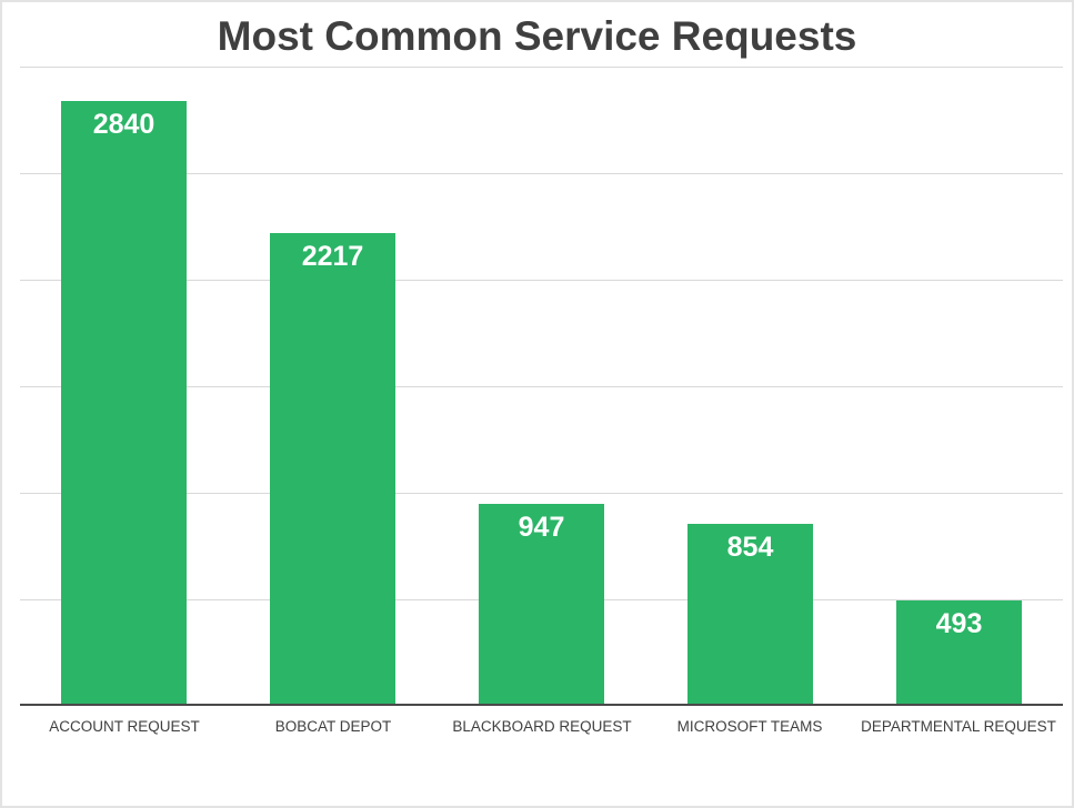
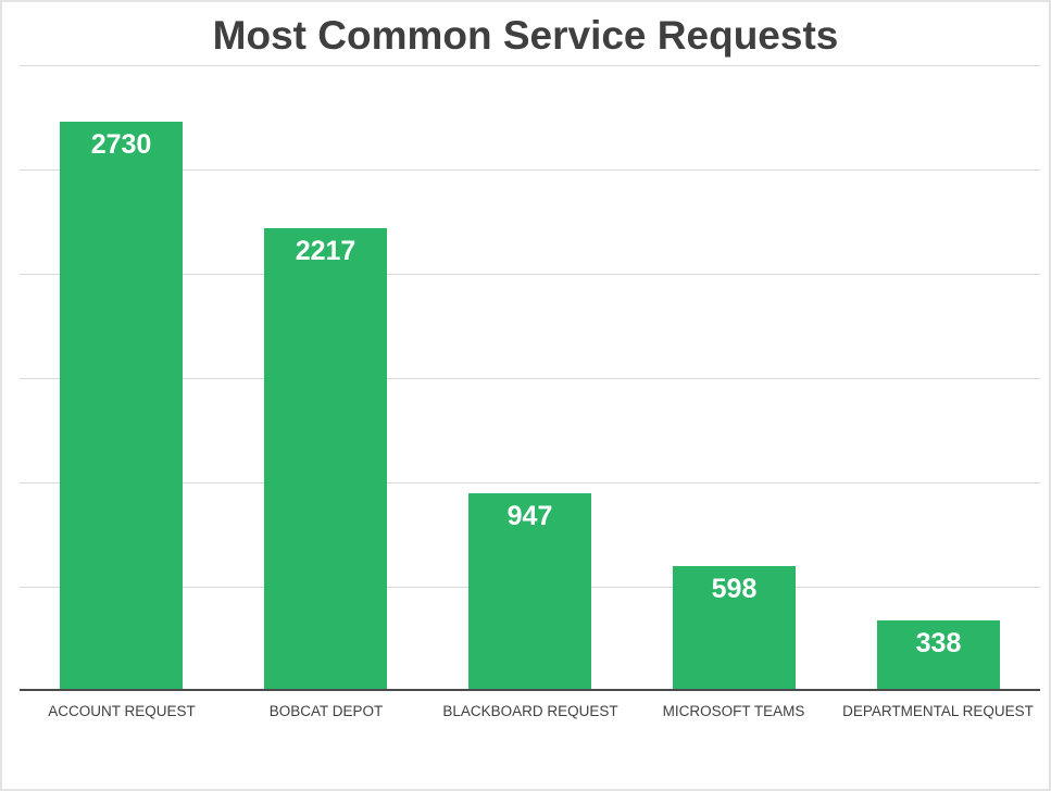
ACCOUNT REQUEST: 2840 -> 2730
MICROSOFT TEAMS: 854 -> 598
DEPARTMENTAL REQUEST: 493 -> 338
